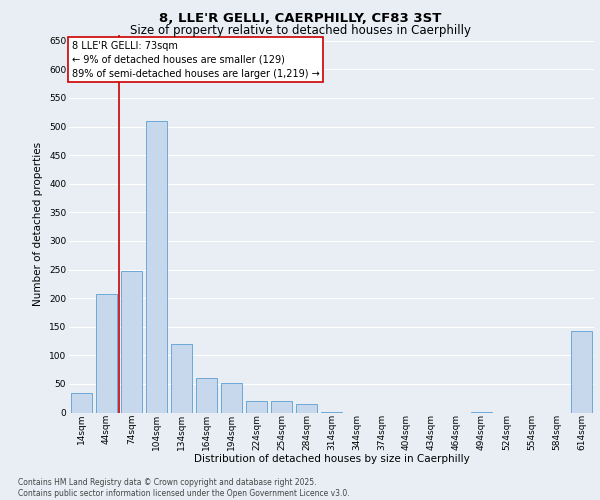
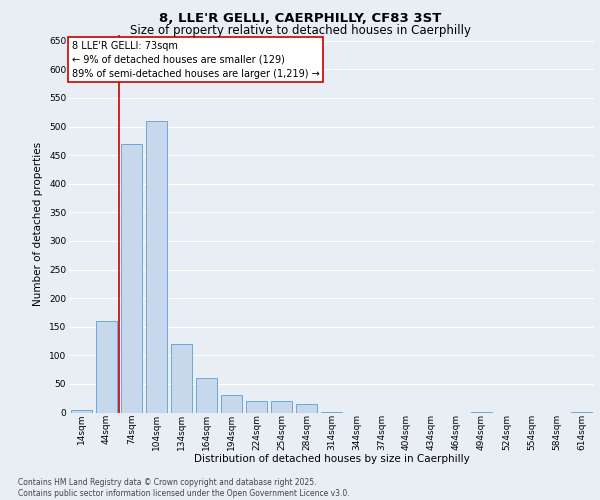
14sqm: 34 -> 5
44sqm: 208 -> 160
74sqm: 248 -> 470
194sqm: 52 -> 30
614sqm: 142 -> 1
